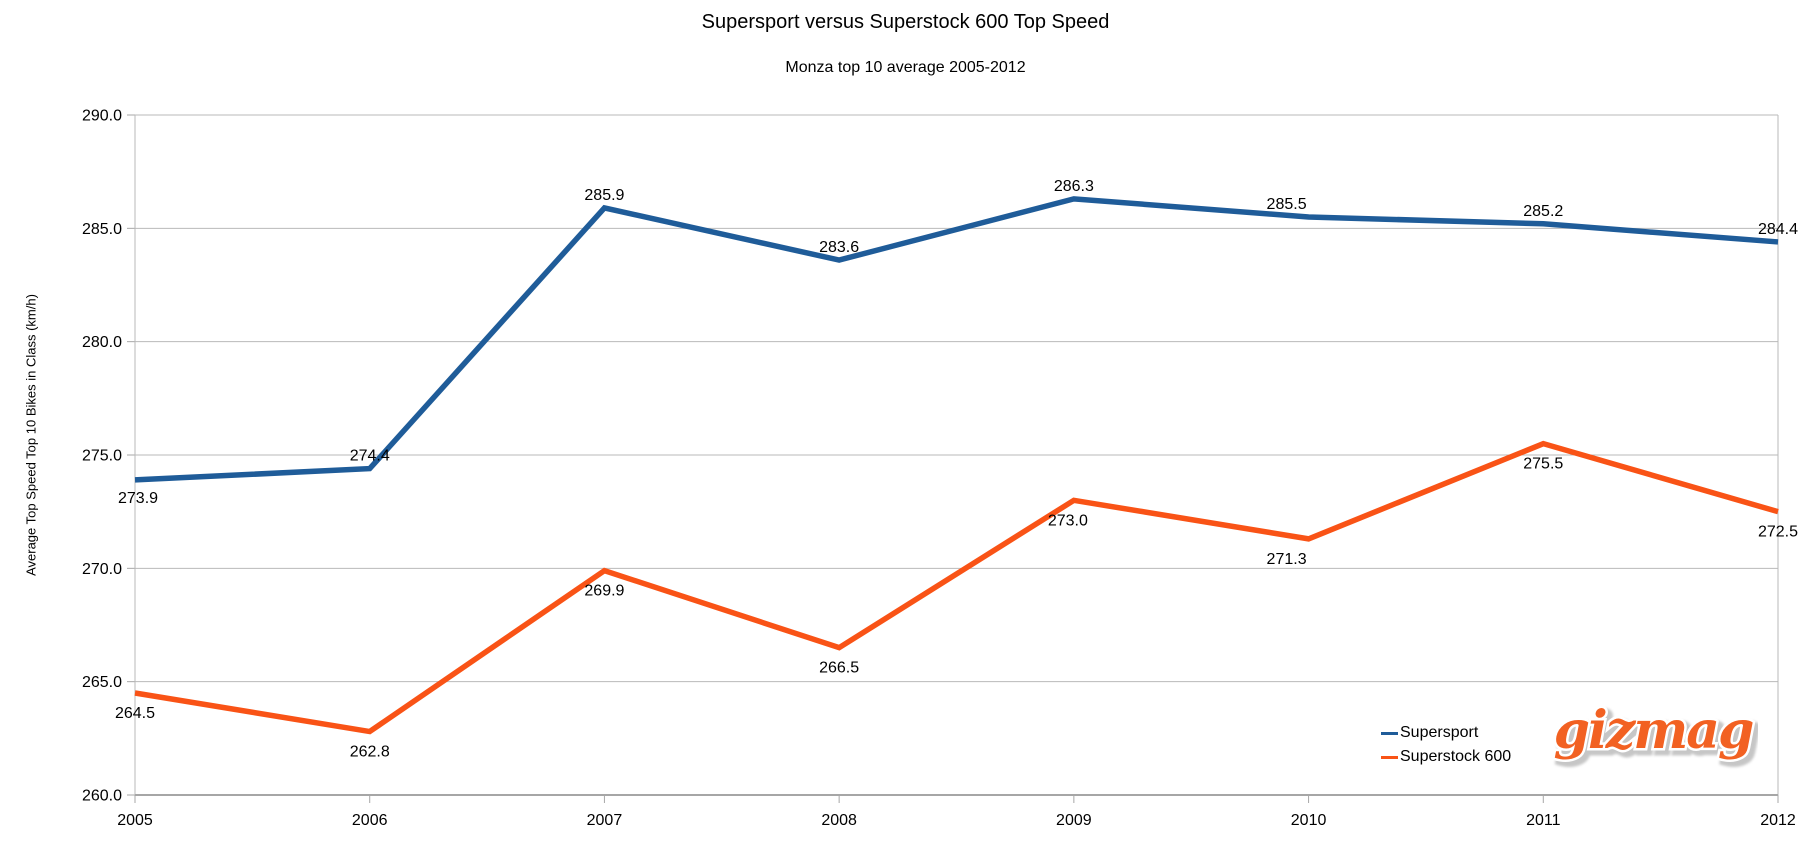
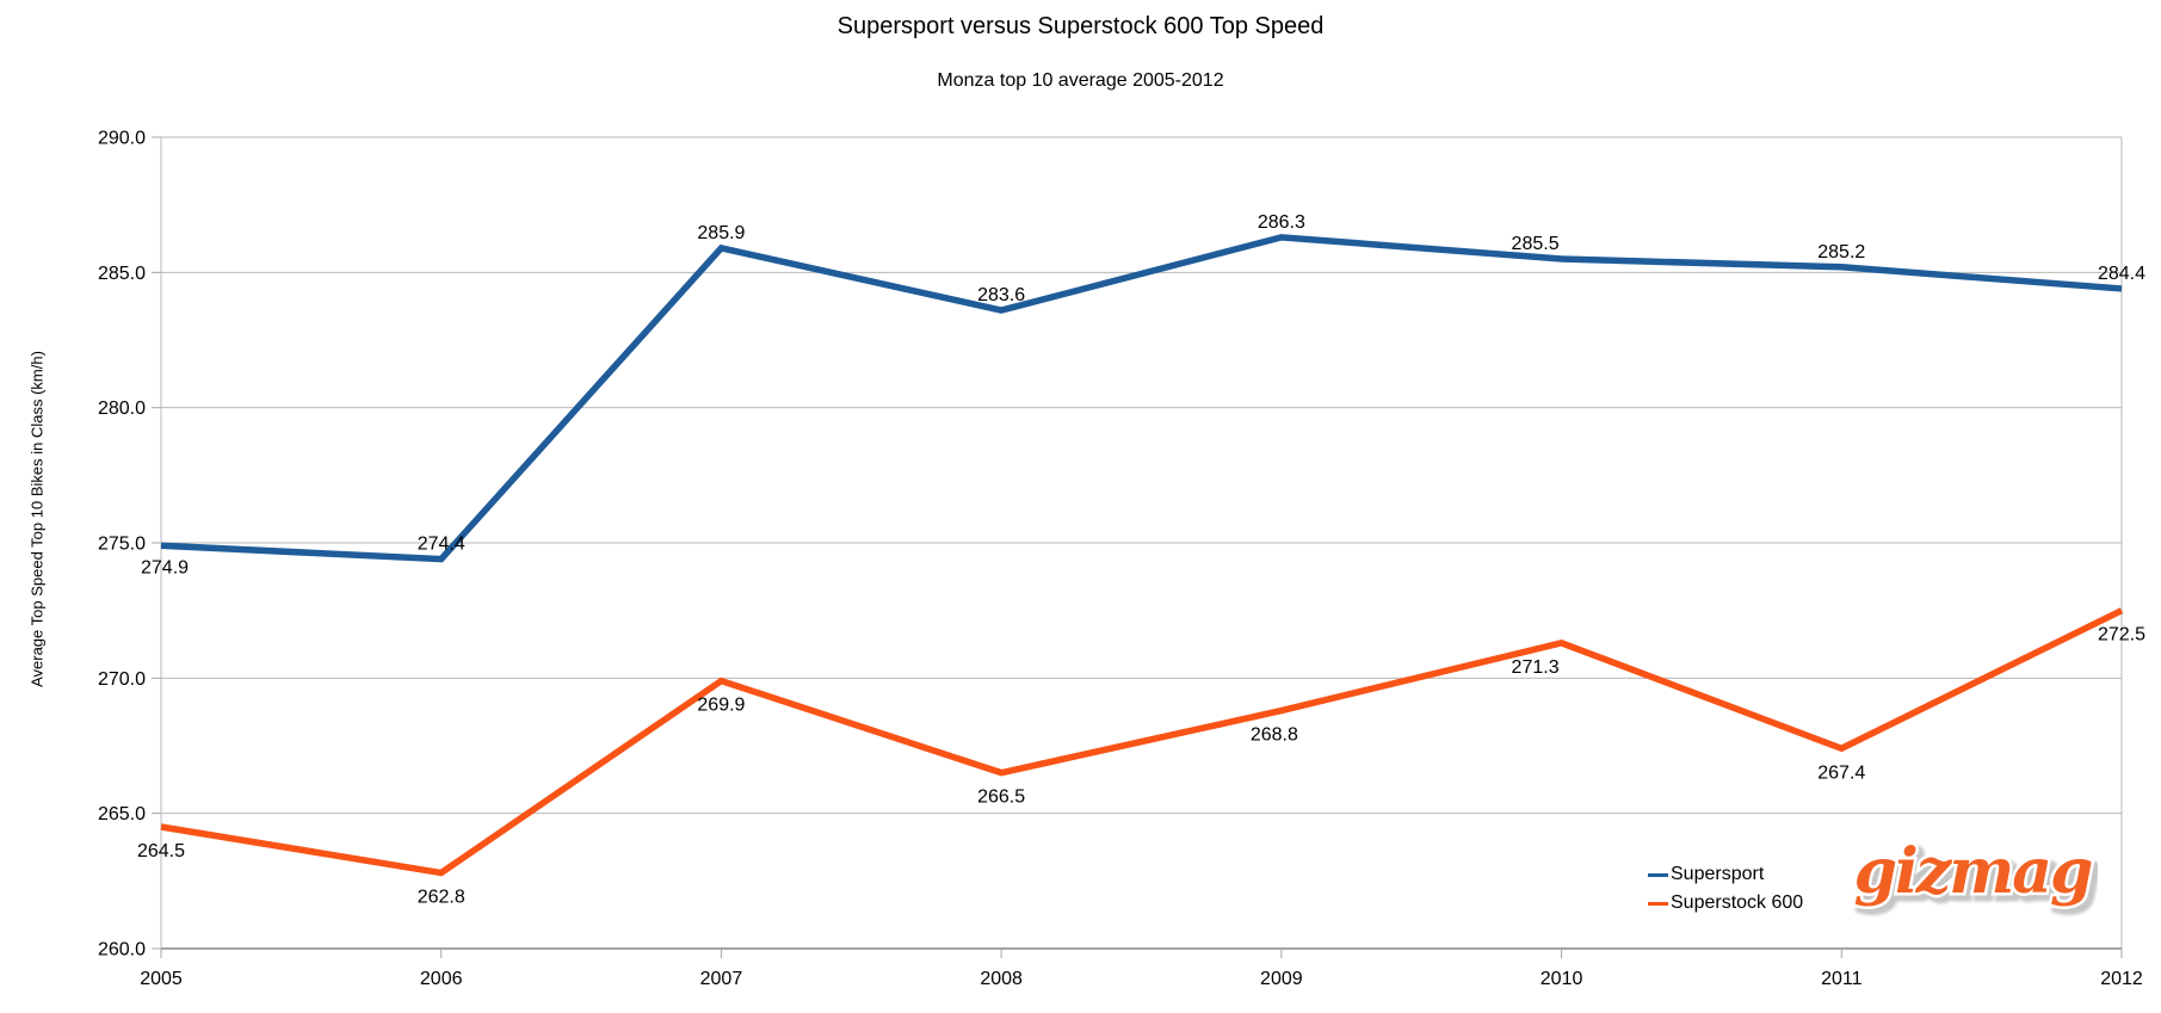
Supersport/2005: 273.9 -> 274.9
Superstock 600/2009: 273.0 -> 268.8
Superstock 600/2011: 275.5 -> 267.4
